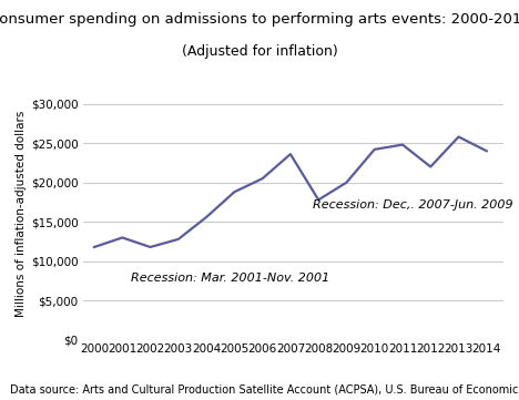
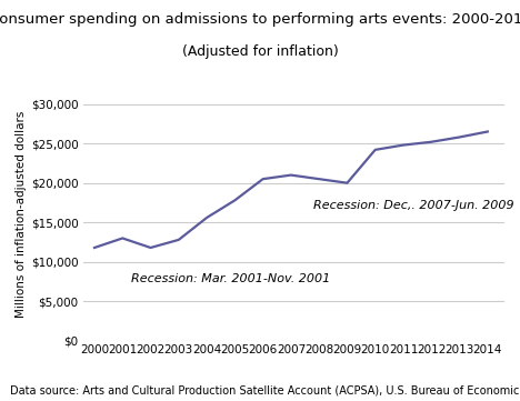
2005: $18,800 -> $17,800
2007: $23,600 -> $21,000
2008: $17,800 -> $20,500
2012: $22,000 -> $25,200
2014: $24,000 -> $26,500
